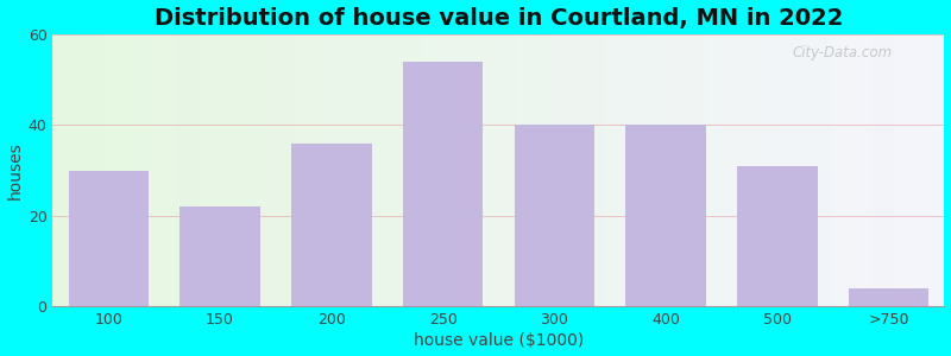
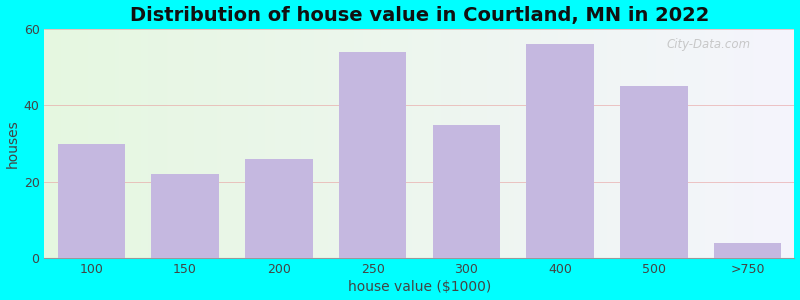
200: 36 -> 26
300: 40 -> 35
400: 40 -> 56
500: 31 -> 45
